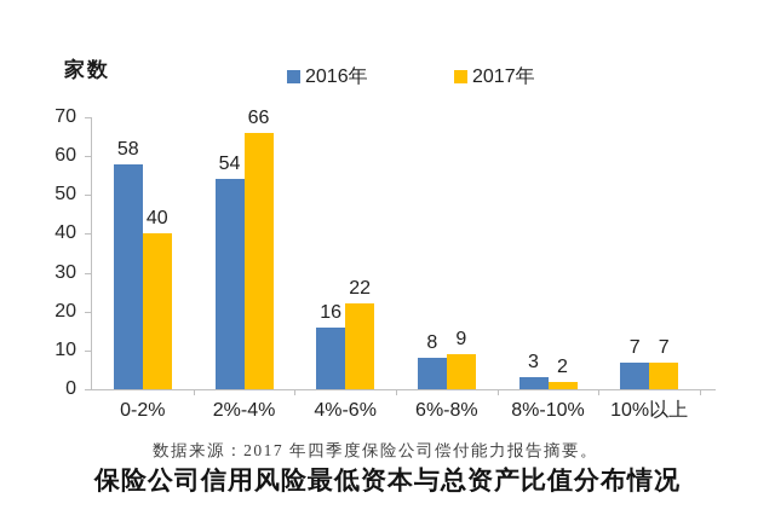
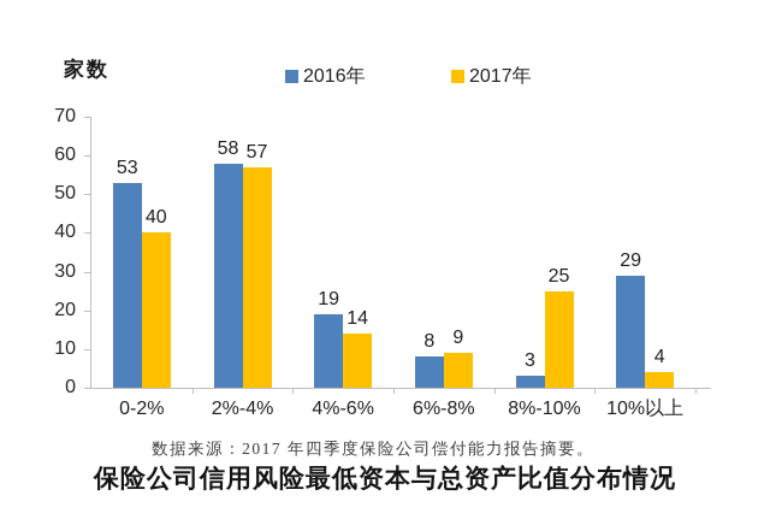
2016年/0-2%: 58 -> 53
2016年/2%-4%: 54 -> 58
2017年/2%-4%: 66 -> 57
2016年/4%-6%: 16 -> 19
2017年/4%-6%: 22 -> 14
2017年/8%-10%: 2 -> 25
2016年/10%以上: 7 -> 29
2017年/10%以上: 7 -> 4
